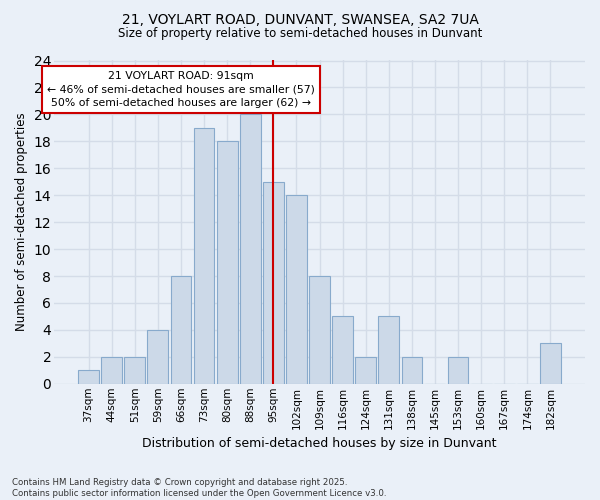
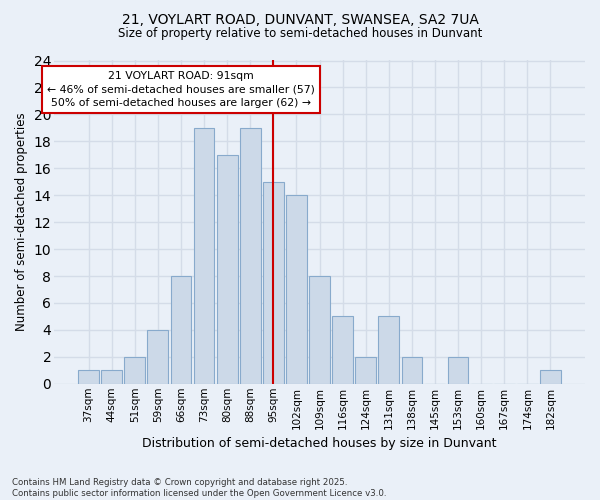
44sqm: 2 -> 1
80sqm: 18 -> 17
88sqm: 20 -> 19
182sqm: 3 -> 1
